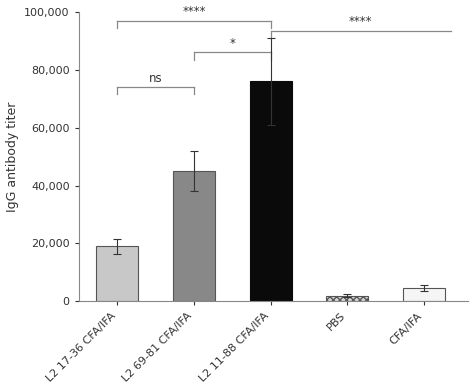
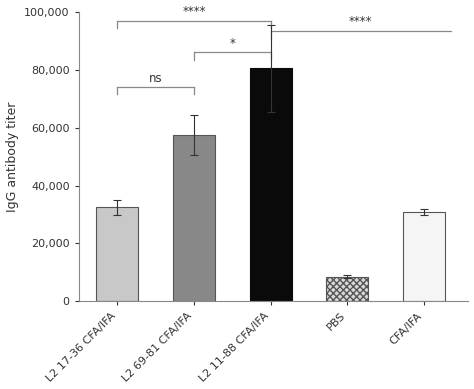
L2 17-36 CFA/IFA: 19,000 -> 32,500
L2 69-81 CFA/IFA: 45,000 -> 57,500
L2 11-88 CFA/IFA: 76,000 -> 80,500
PBS: 2,000 -> 8,500
CFA/IFA: 4,500 -> 31,000
